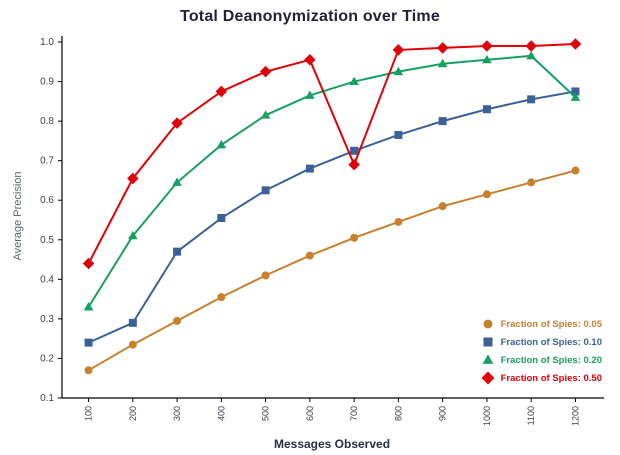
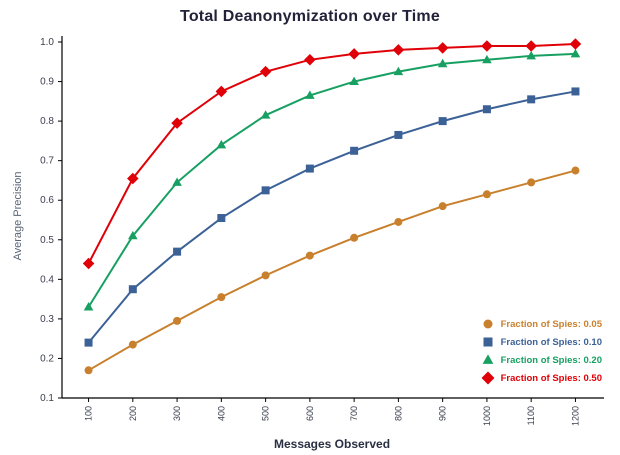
Fraction of Spies: 0.10/200: 0.29 -> 0.38
Fraction of Spies: 0.50/700: 0.69 -> 0.97
Fraction of Spies: 0.20/1200: 0.86 -> 0.97
